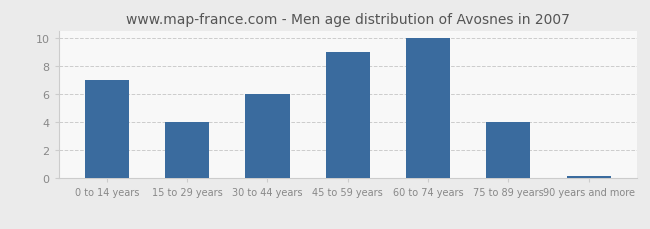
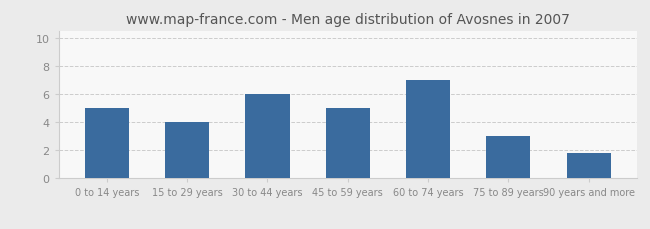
0 to 14 years: 7.0 -> 5.0
45 to 59 years: 9.0 -> 5.0
60 to 74 years: 10.0 -> 7.0
75 to 89 years: 4.0 -> 3.0
90 years and more: 0.1 -> 1.8
